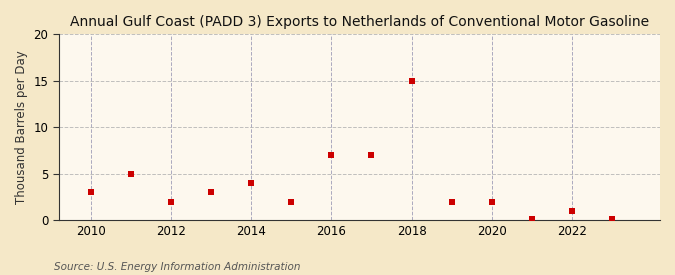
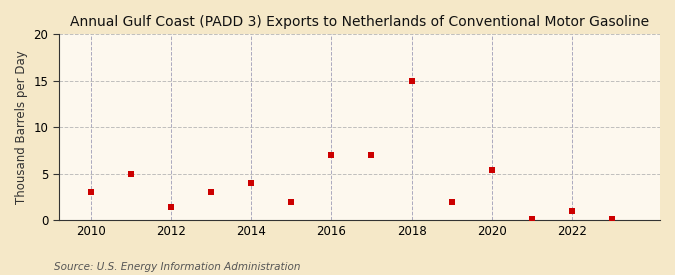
2012: 2.0 -> 1.4
2020: 2.0 -> 5.4
